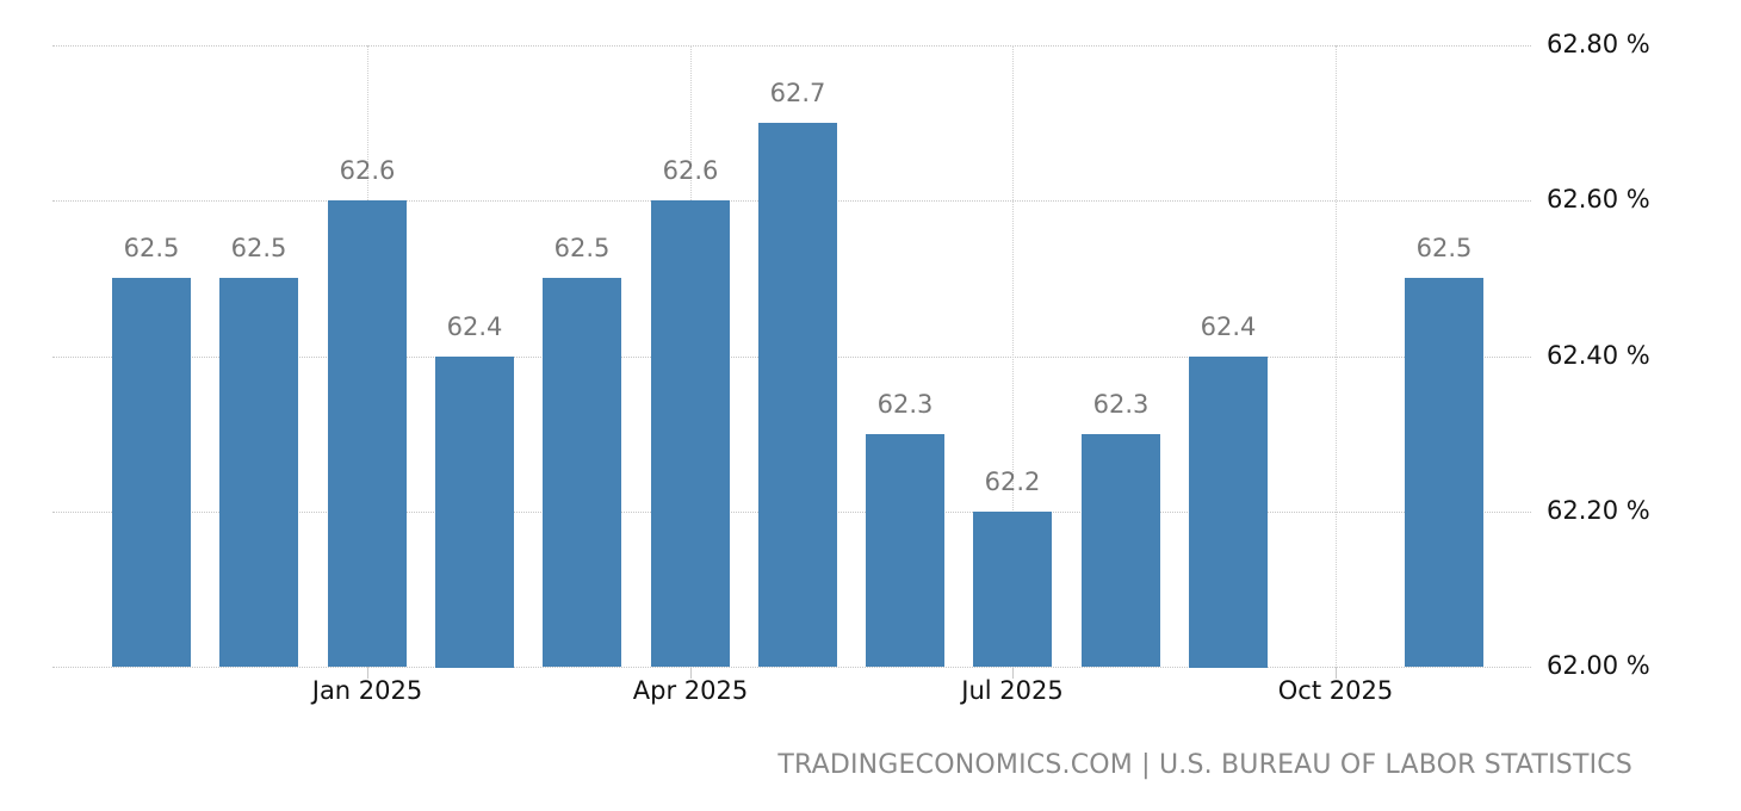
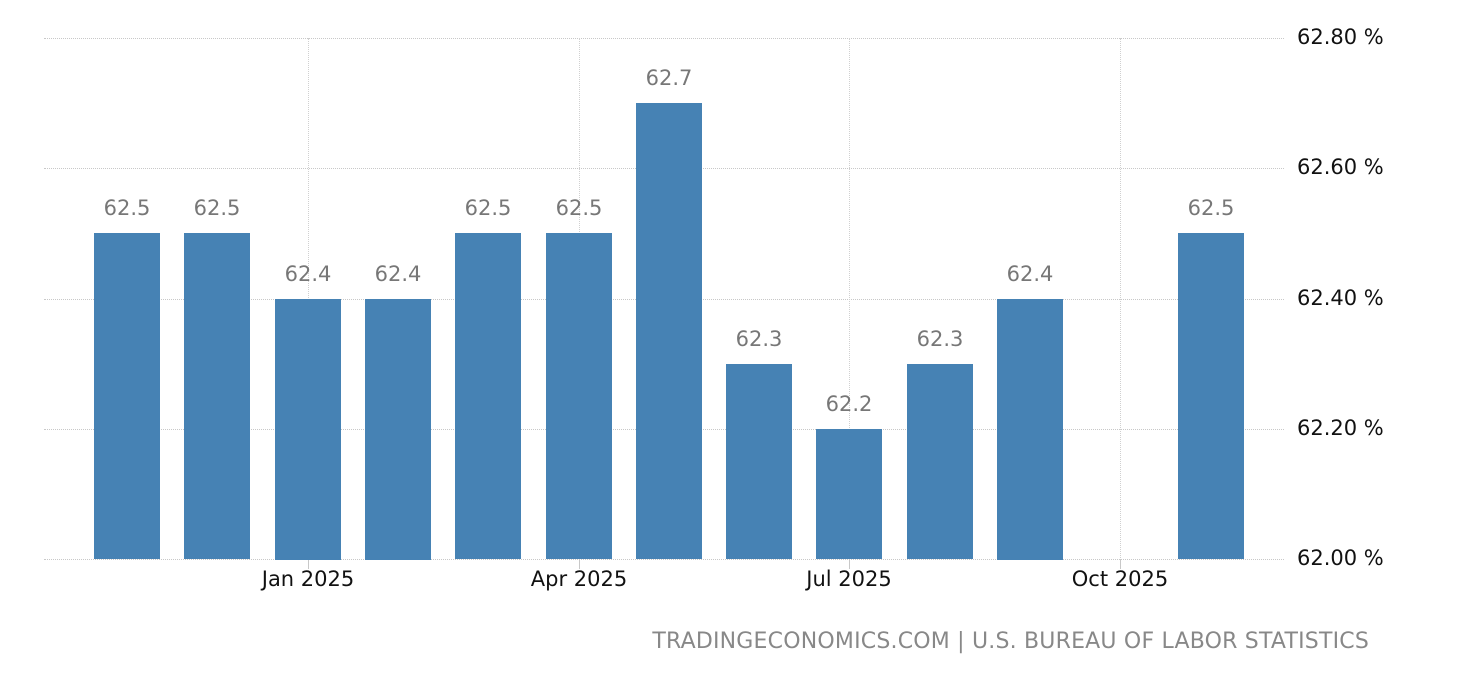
Jan 2025: 62.6 -> 62.4
Apr 2025: 62.6 -> 62.5
